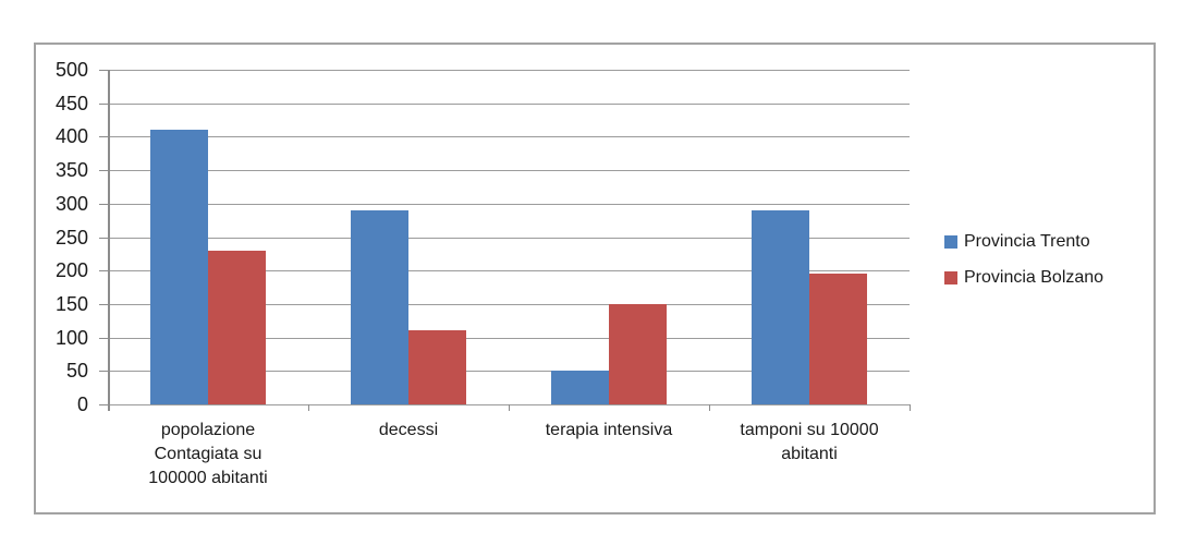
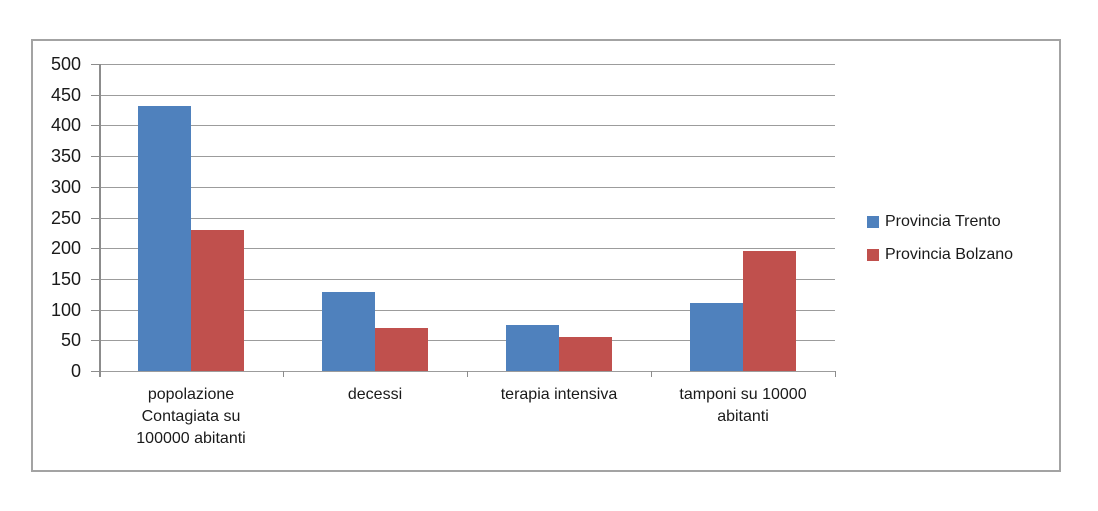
Provincia Trento/popolazione Contagiata su 100000 abitanti: 410 -> 430
Provincia Trento/decessi: 290 -> 130
Provincia Bolzano/decessi: 110 -> 70
Provincia Trento/terapia intensiva: 50 -> 80
Provincia Bolzano/terapia intensiva: 150 -> 60
Provincia Trento/tamponi su 10000 abitanti: 290 -> 110
